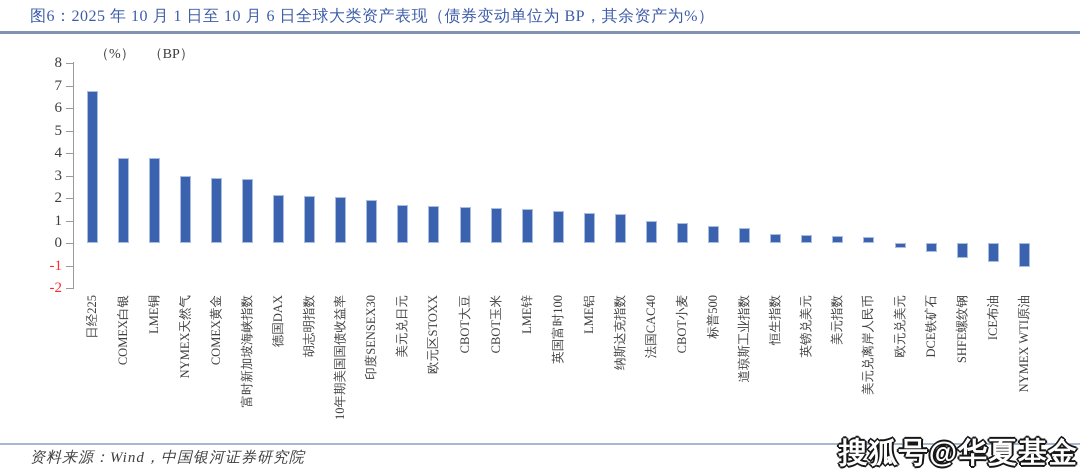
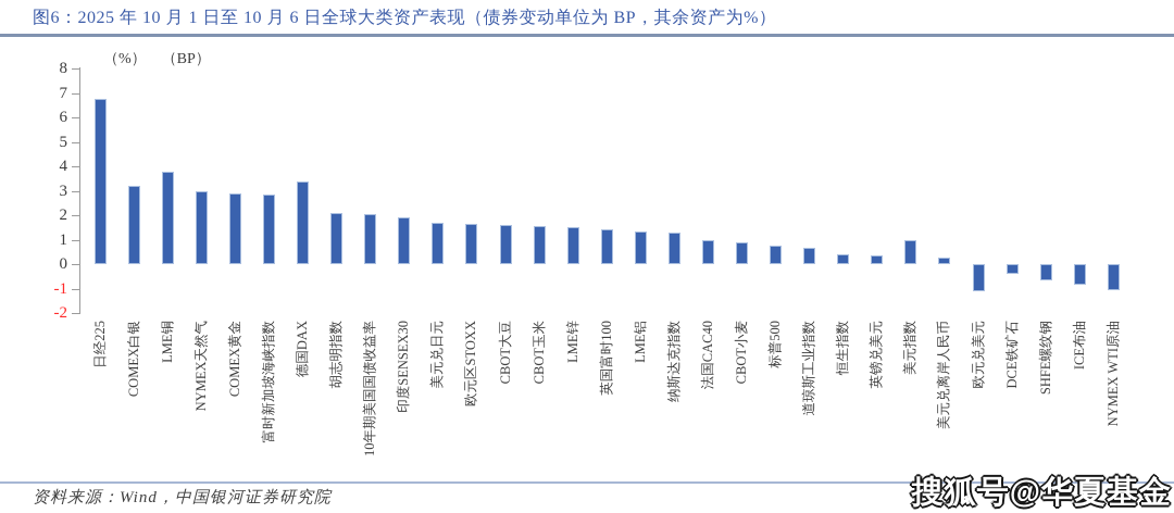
COMEX白银: 3.8 -> 3.2
德国DAX: 2.1 -> 3.4
美元指数: 0.3 -> 1.0
欧元兑美元: -0.2 -> -1.1
